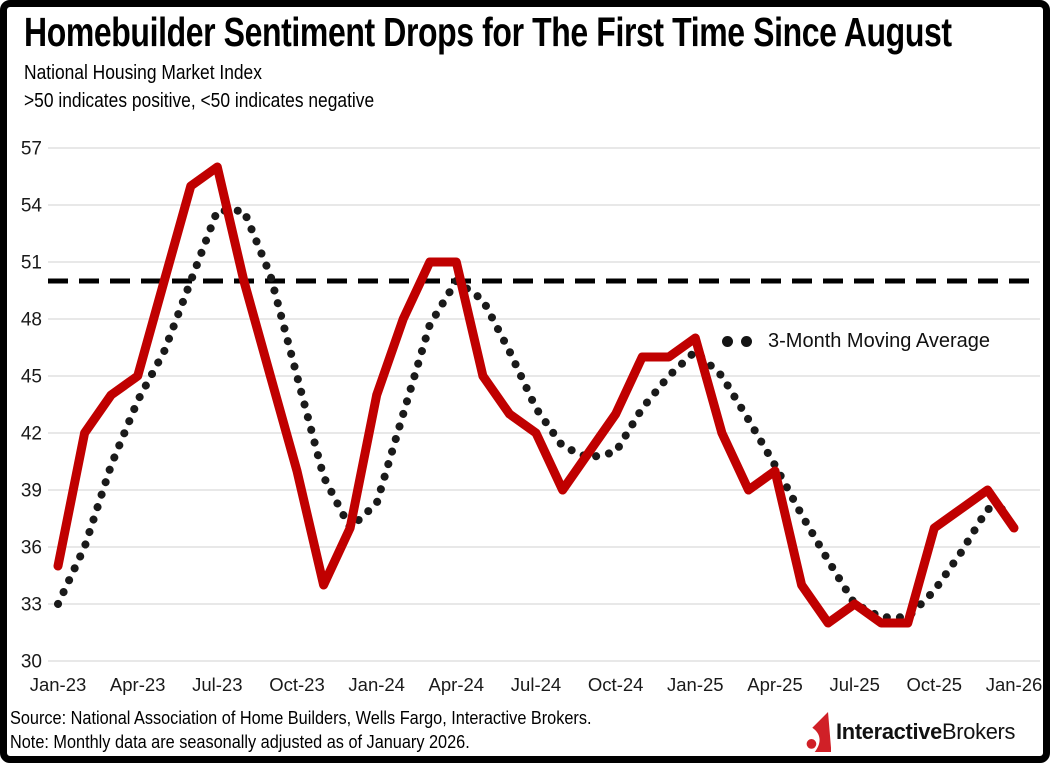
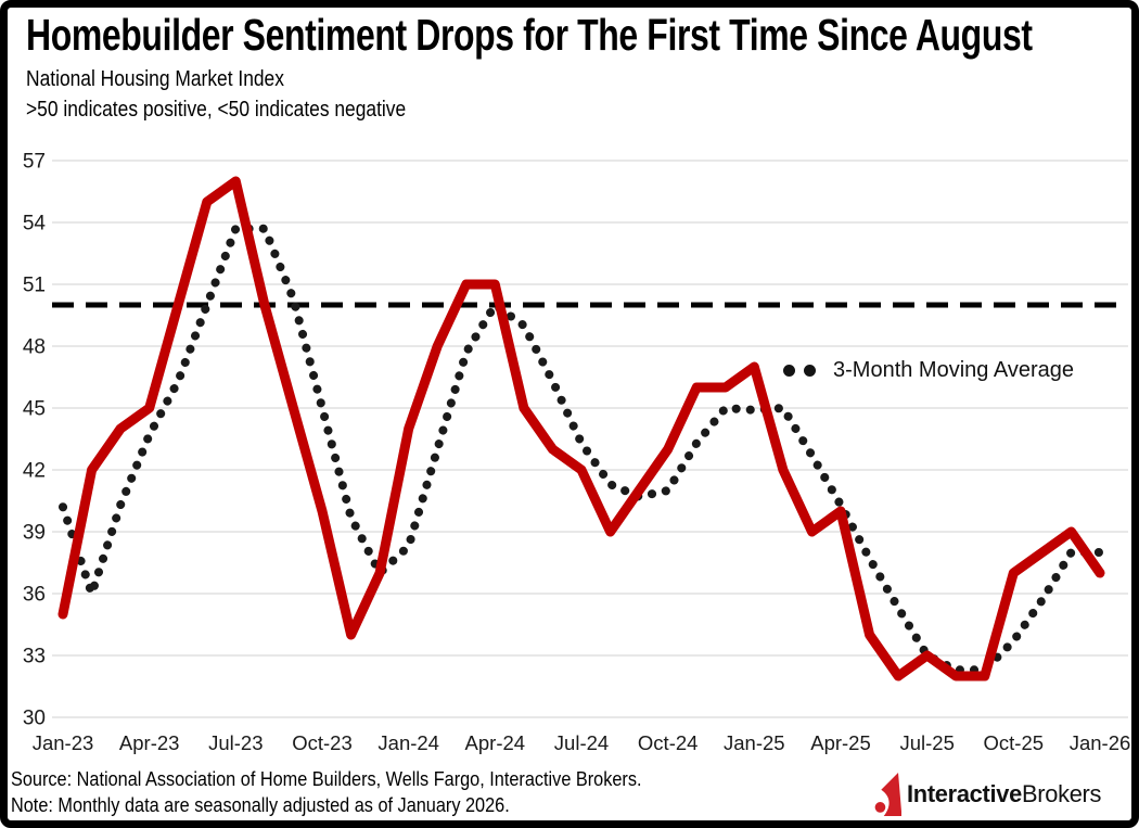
3-Month Moving Average/Jan-23: 33.0 -> 40.2
3-Month Moving Average/Jan-25: 46.3 -> 44.9
